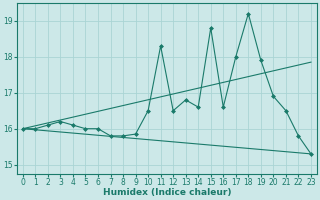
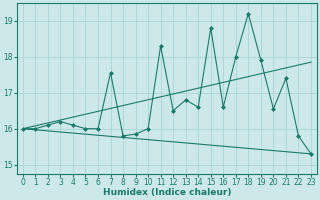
7: 15.80 -> 17.55
10: 16.50 -> 16.00
20: 16.90 -> 16.55
21: 16.50 -> 17.40
